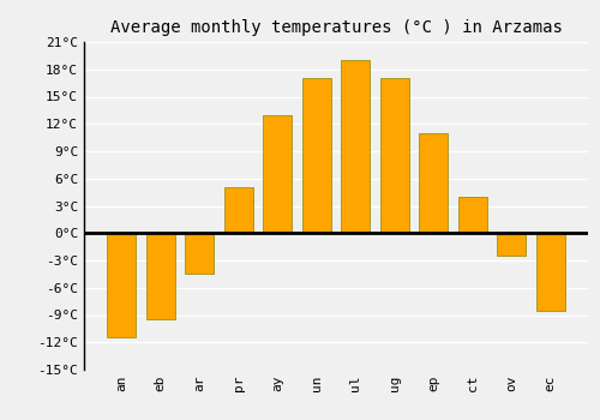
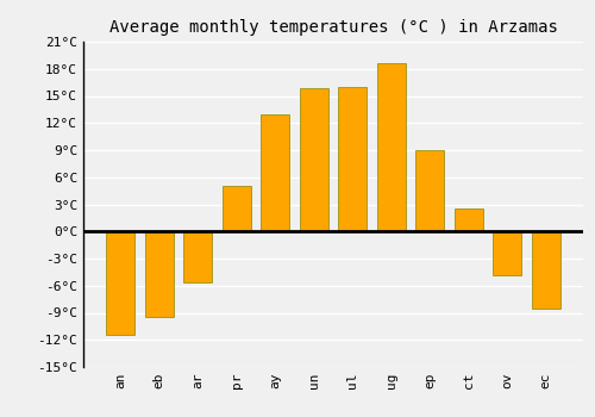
ar: -4.5°C -> -5.6°C
un: 17.0°C -> 15.8°C
ul: 19.0°C -> 16.0°C
ug: 17.0°C -> 18.6°C
ep: 11.0°C -> 9.0°C
ct: 4.0°C -> 2.6°C
ov: -2.5°C -> -4.8°C
